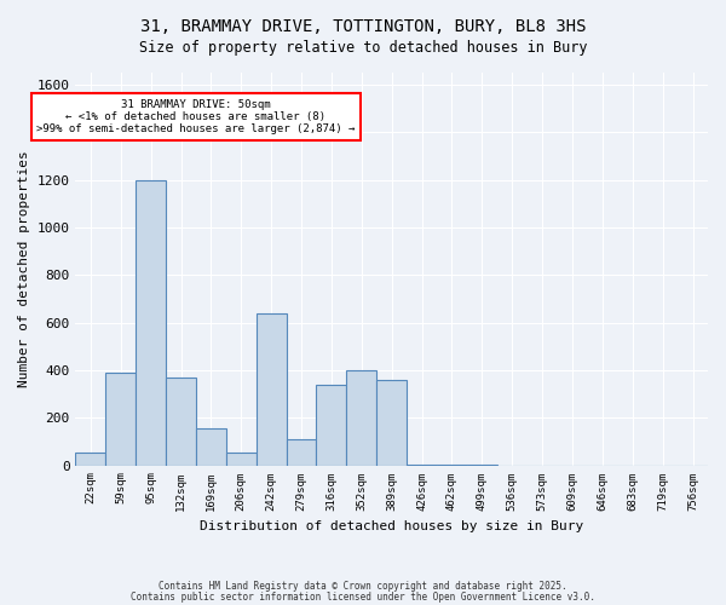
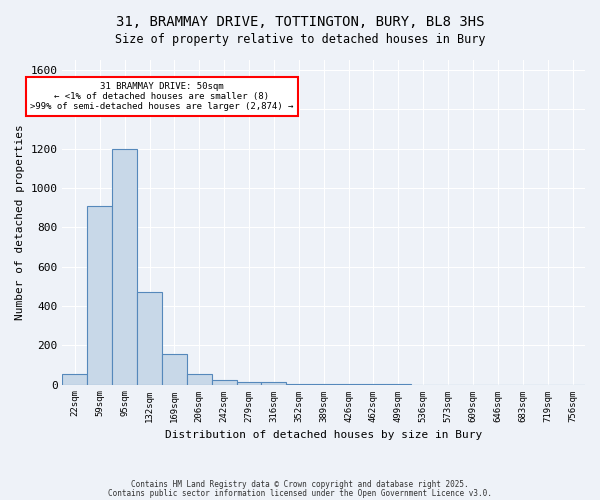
59sqm: 390 -> 910
132sqm: 370 -> 470
242sqm: 640 -> 20
279sqm: 110 -> 20
316sqm: 340 -> 20
352sqm: 400 -> 0
389sqm: 360 -> 0
